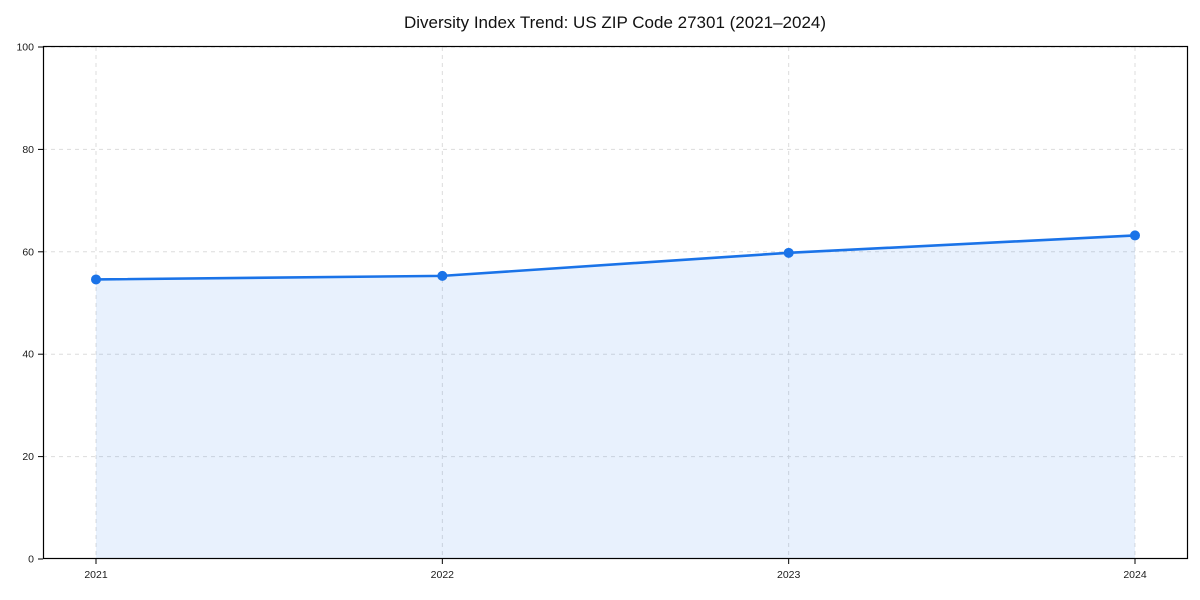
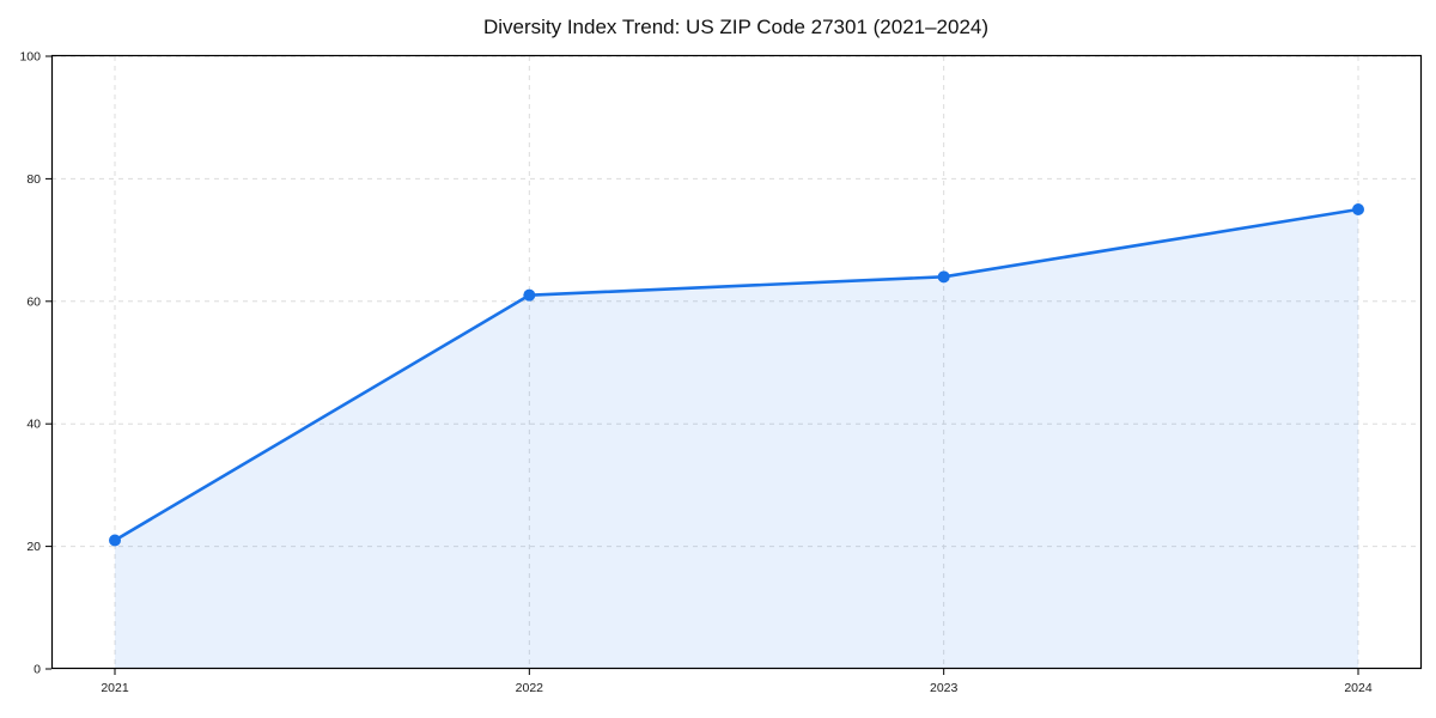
2021: 55 -> 21
2022: 55 -> 61
2023: 60 -> 64
2024: 63 -> 75
